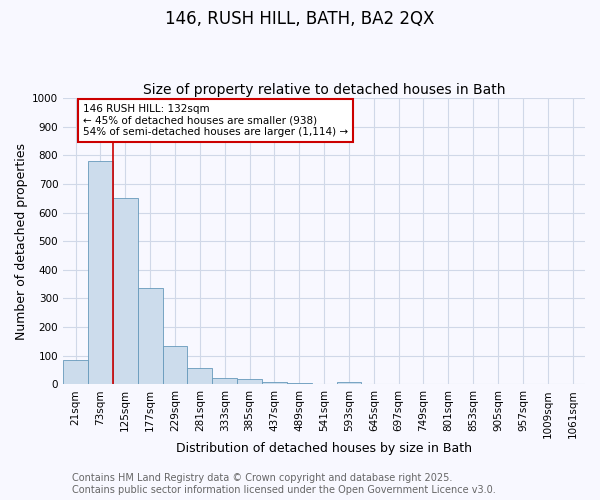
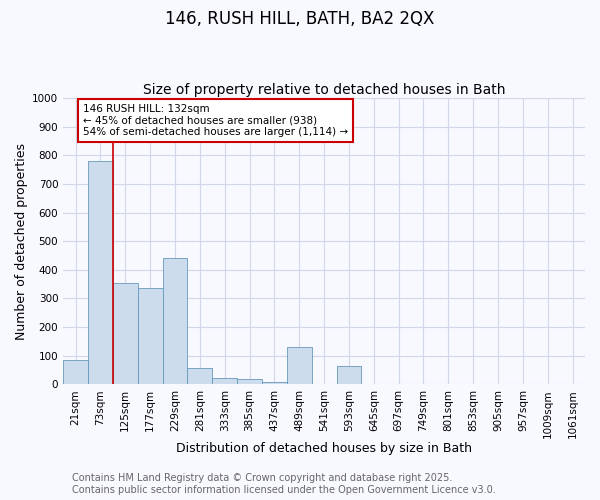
125sqm: 650 -> 355
229sqm: 133 -> 440
489sqm: 5 -> 130
593sqm: 8 -> 65
